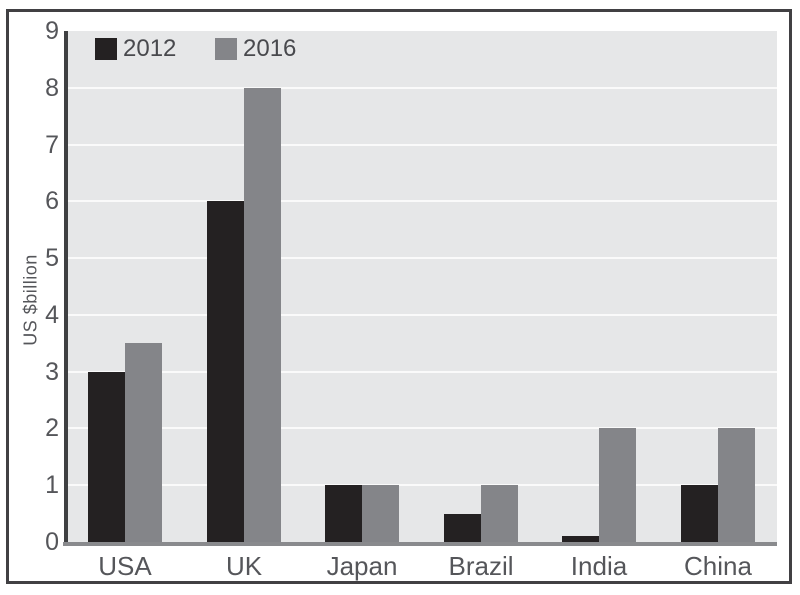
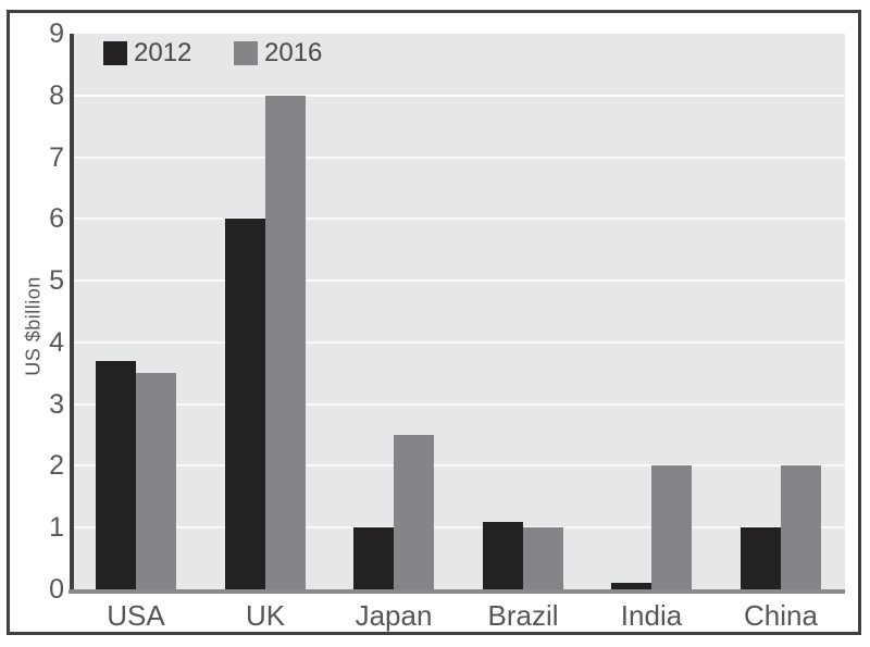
2012/USA: 3.0 -> 3.7
2016/Japan: 1.0 -> 2.5
2012/Brazil: 0.5 -> 1.1
